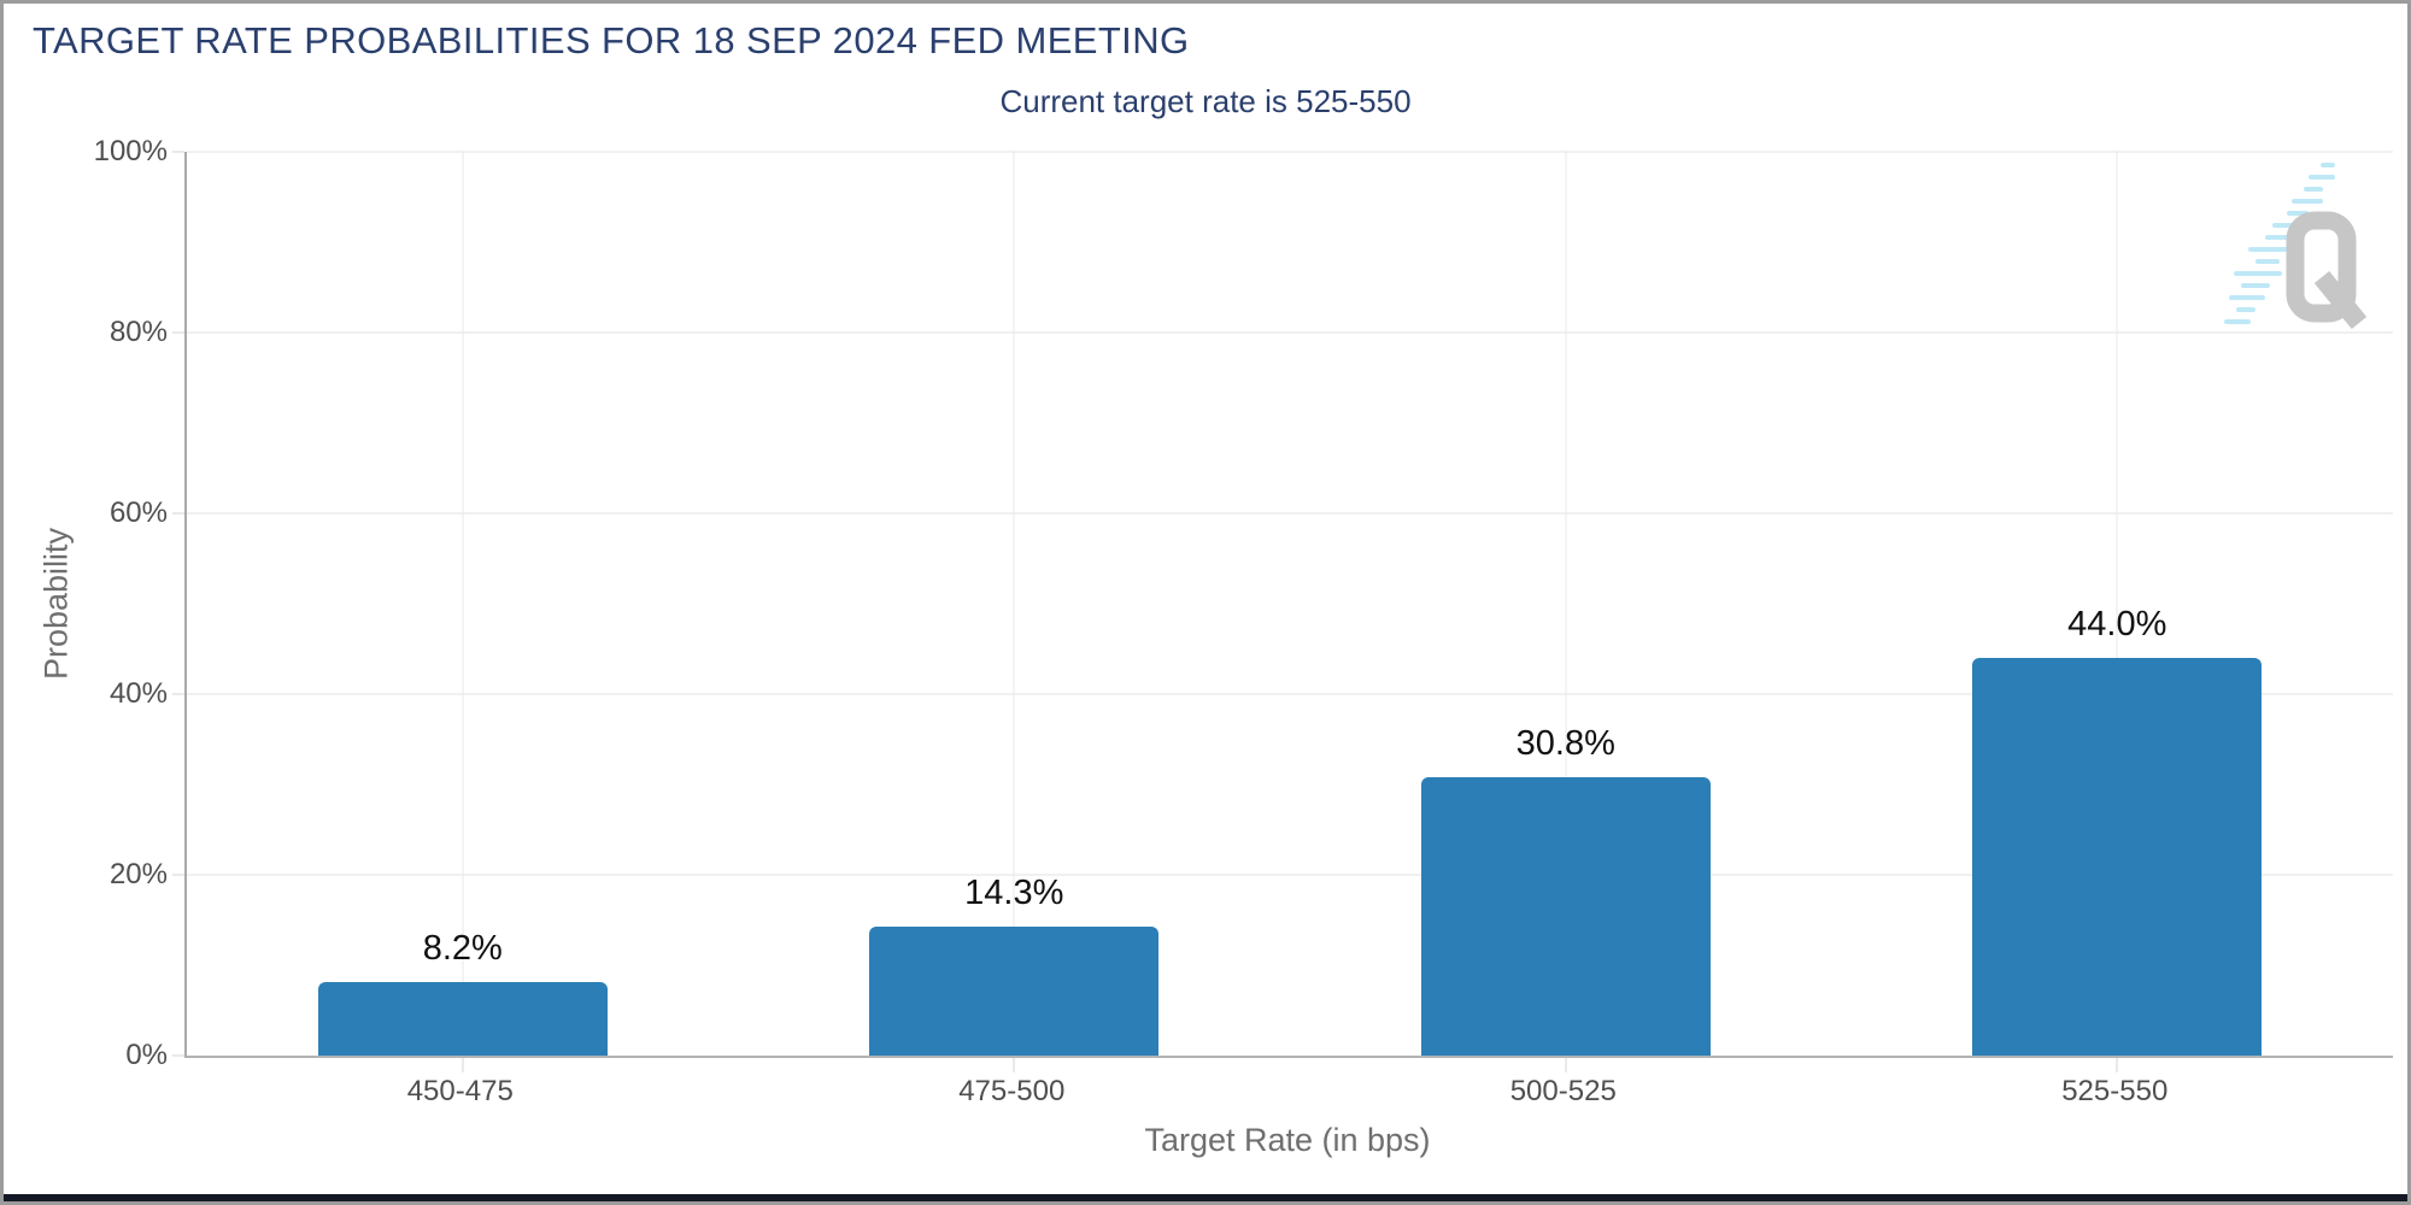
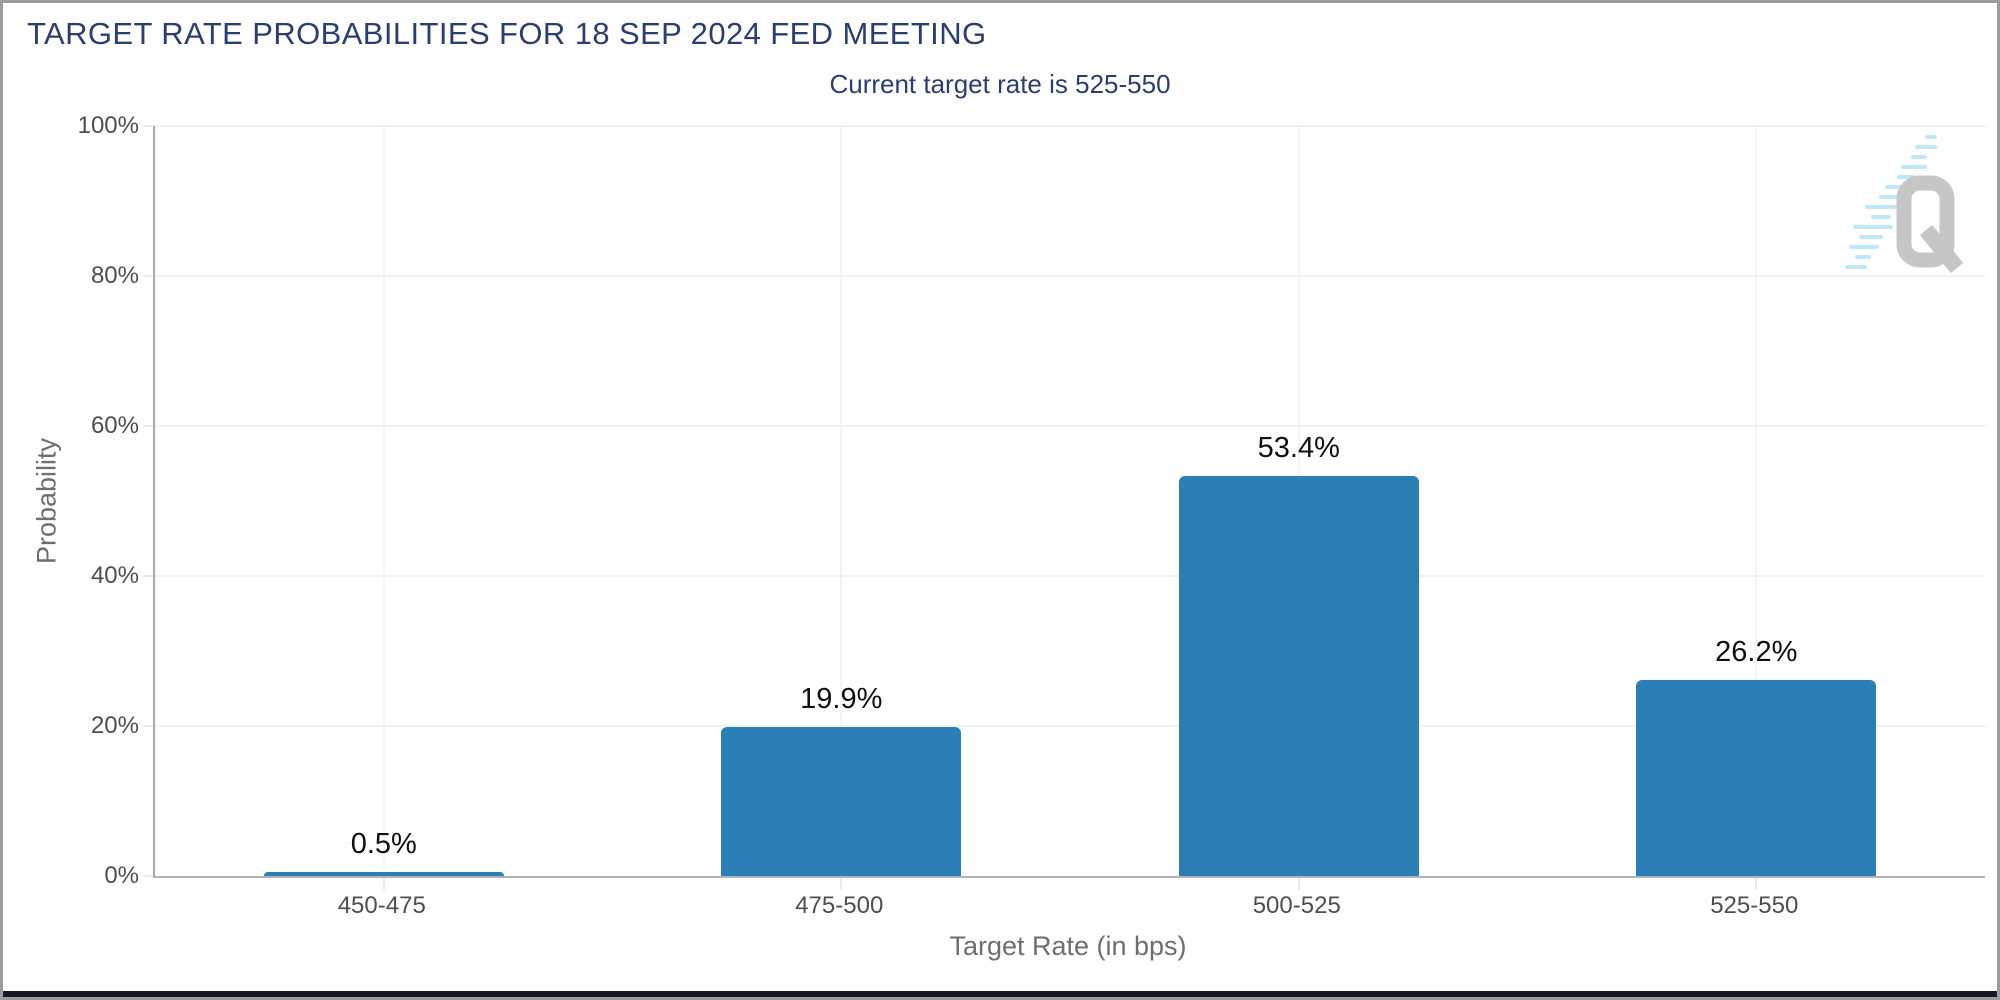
450-475: 8.2% -> 0.5%
475-500: 14.3% -> 19.9%
500-525: 30.8% -> 53.4%
525-550: 44.0% -> 26.2%
